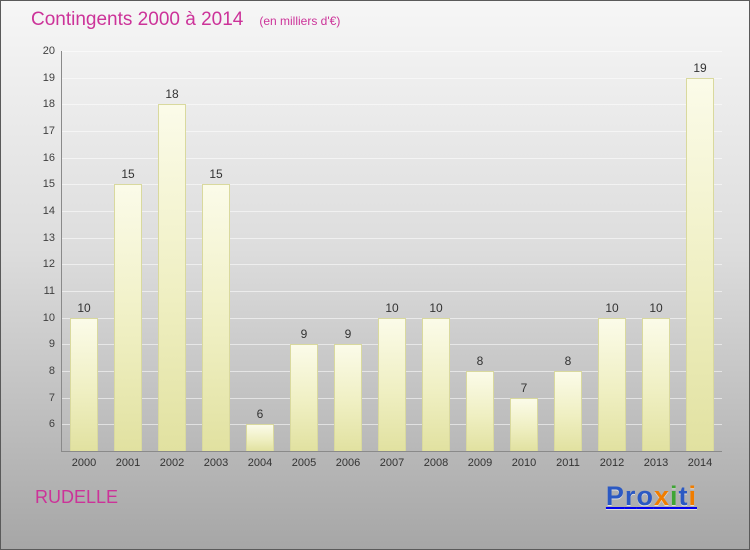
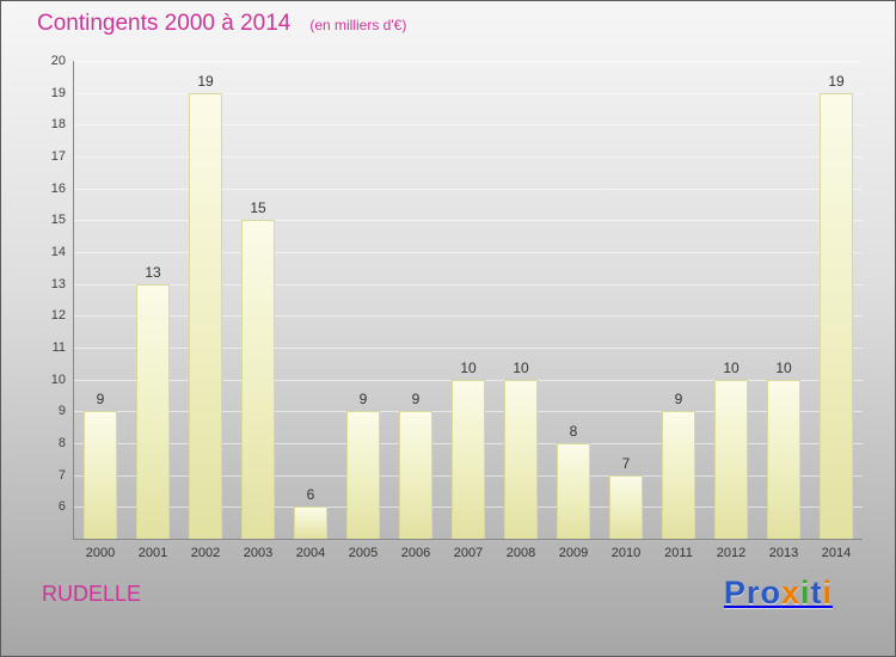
2000: 10 -> 9
2001: 15 -> 13
2002: 18 -> 19
2011: 8 -> 9
